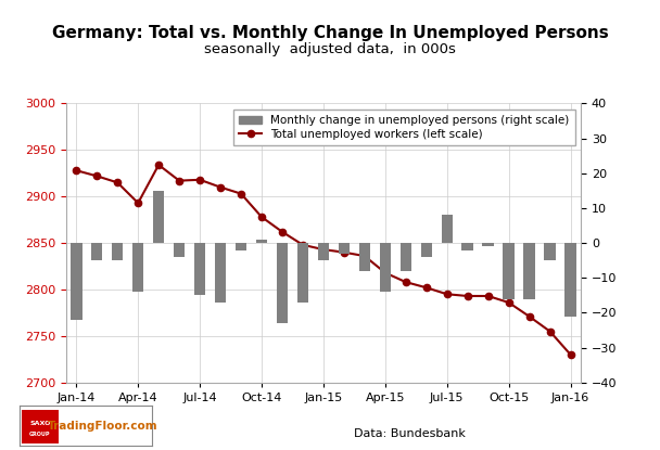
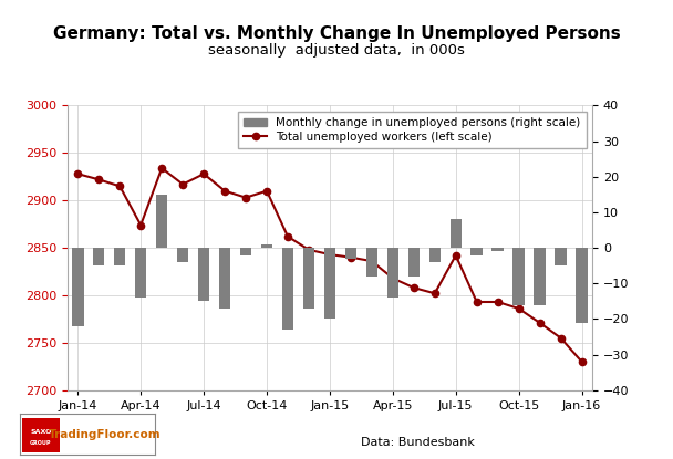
Total unemployed workers (left scale)/Apr-14: 2893 -> 2874
Total unemployed workers (left scale)/Jul-14: 2918 -> 2928
Total unemployed workers (left scale)/Oct-14: 2878 -> 2910
Monthly change in unemployed persons (right scale)/Jan-15: -5 -> -20
Total unemployed workers (left scale)/Jul-15: 2795 -> 2842
